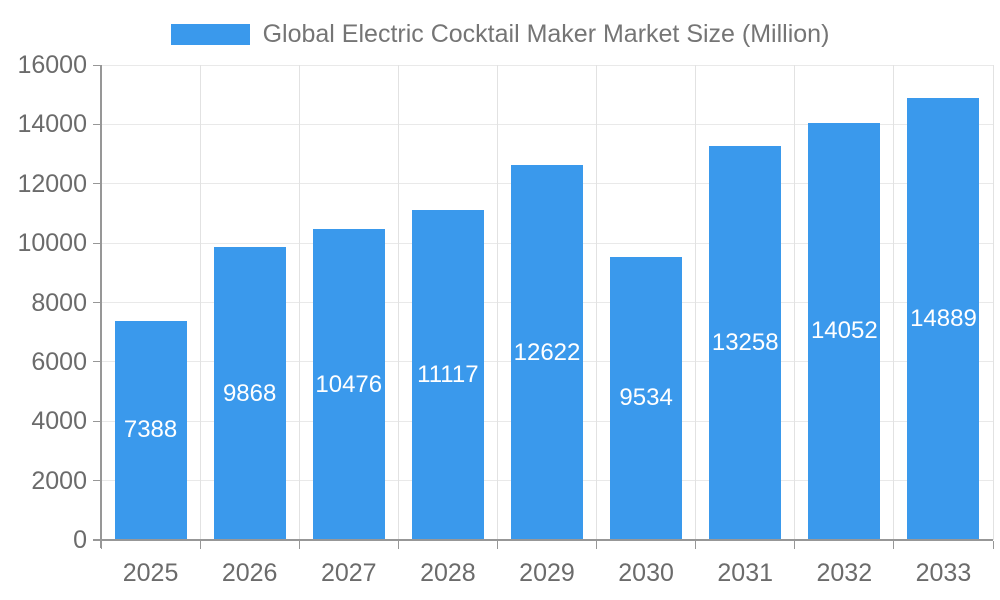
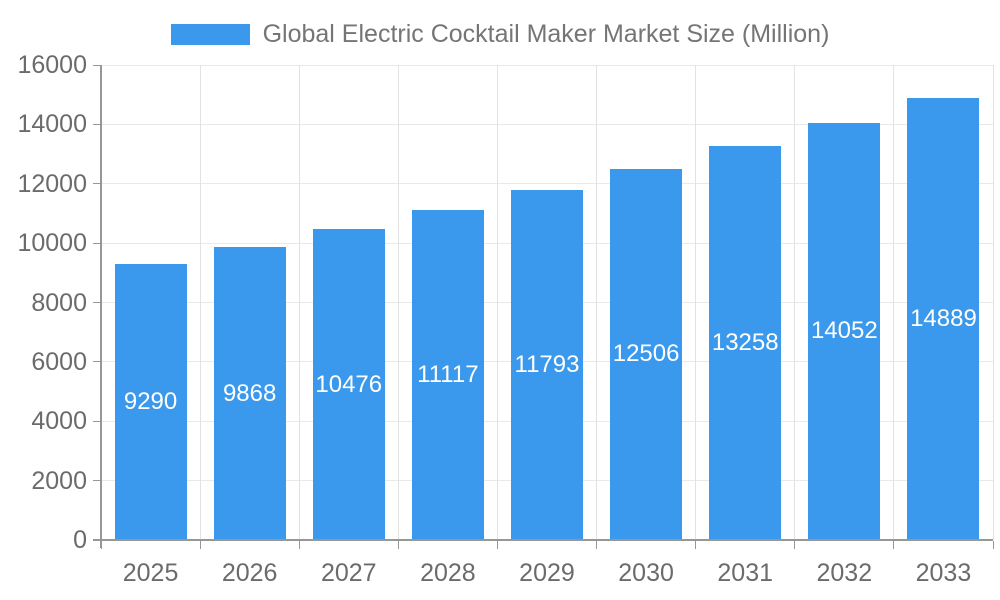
2025: 7388 -> 9290
2029: 12622 -> 11793
2030: 9534 -> 12506
